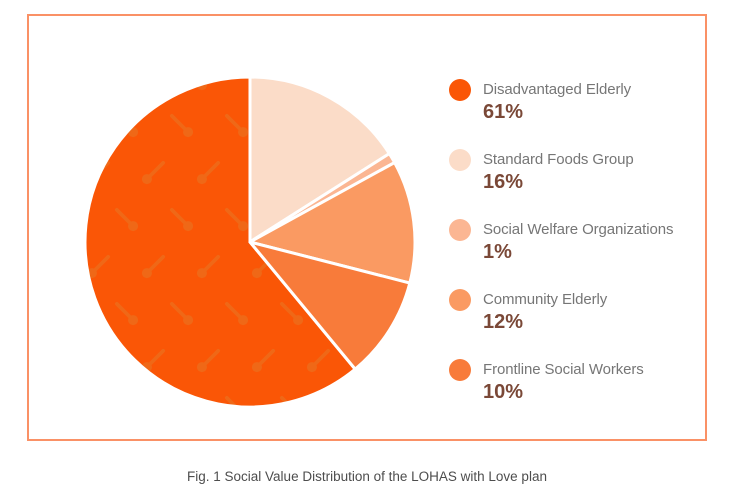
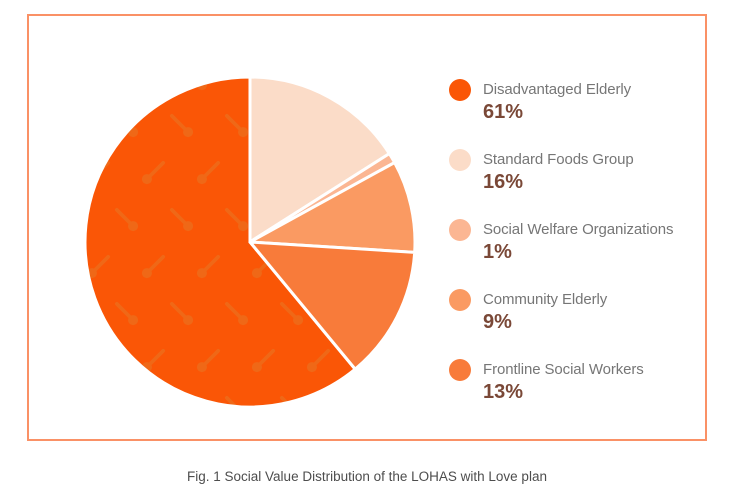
Community Elderly: 12% -> 9%
Frontline Social Workers: 10% -> 13%
